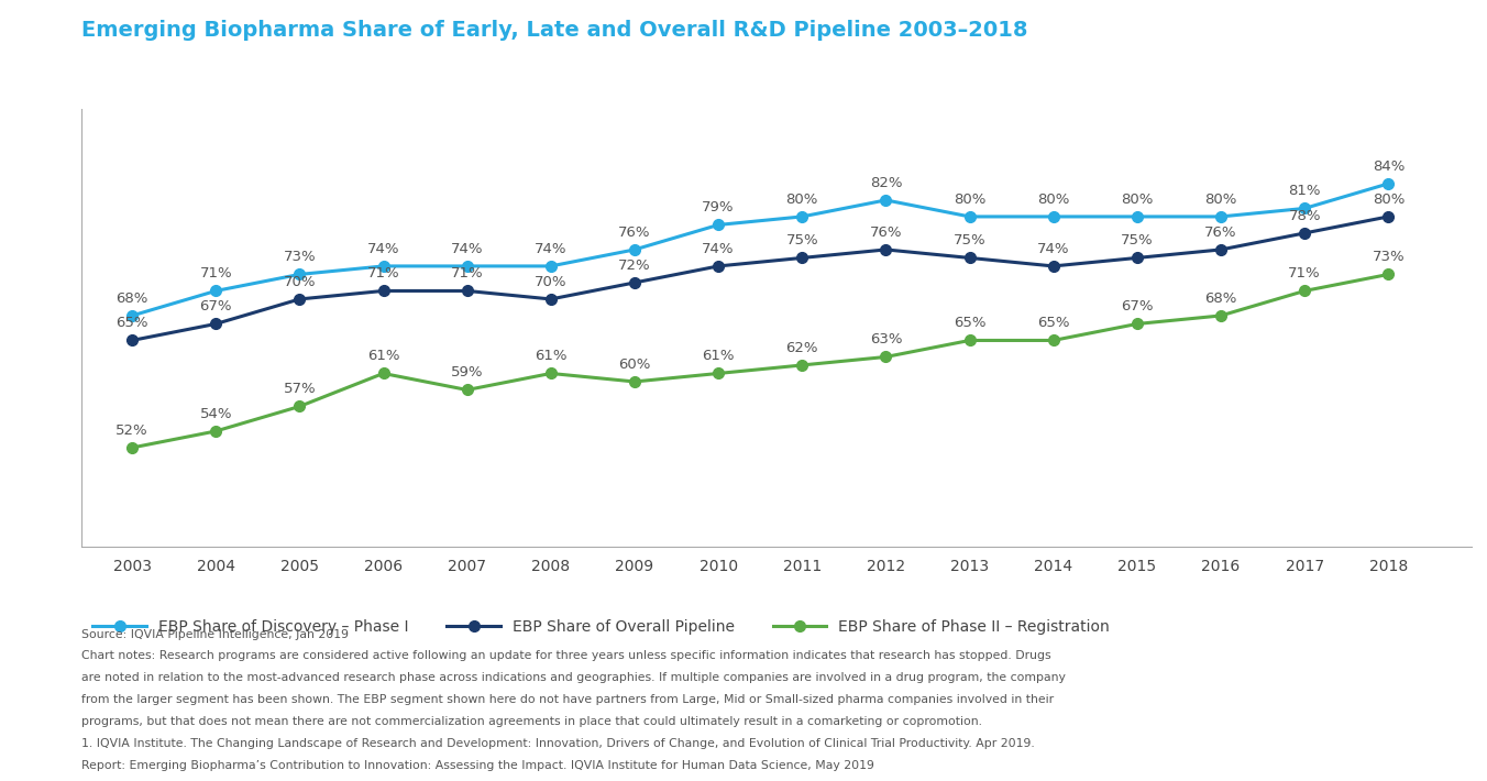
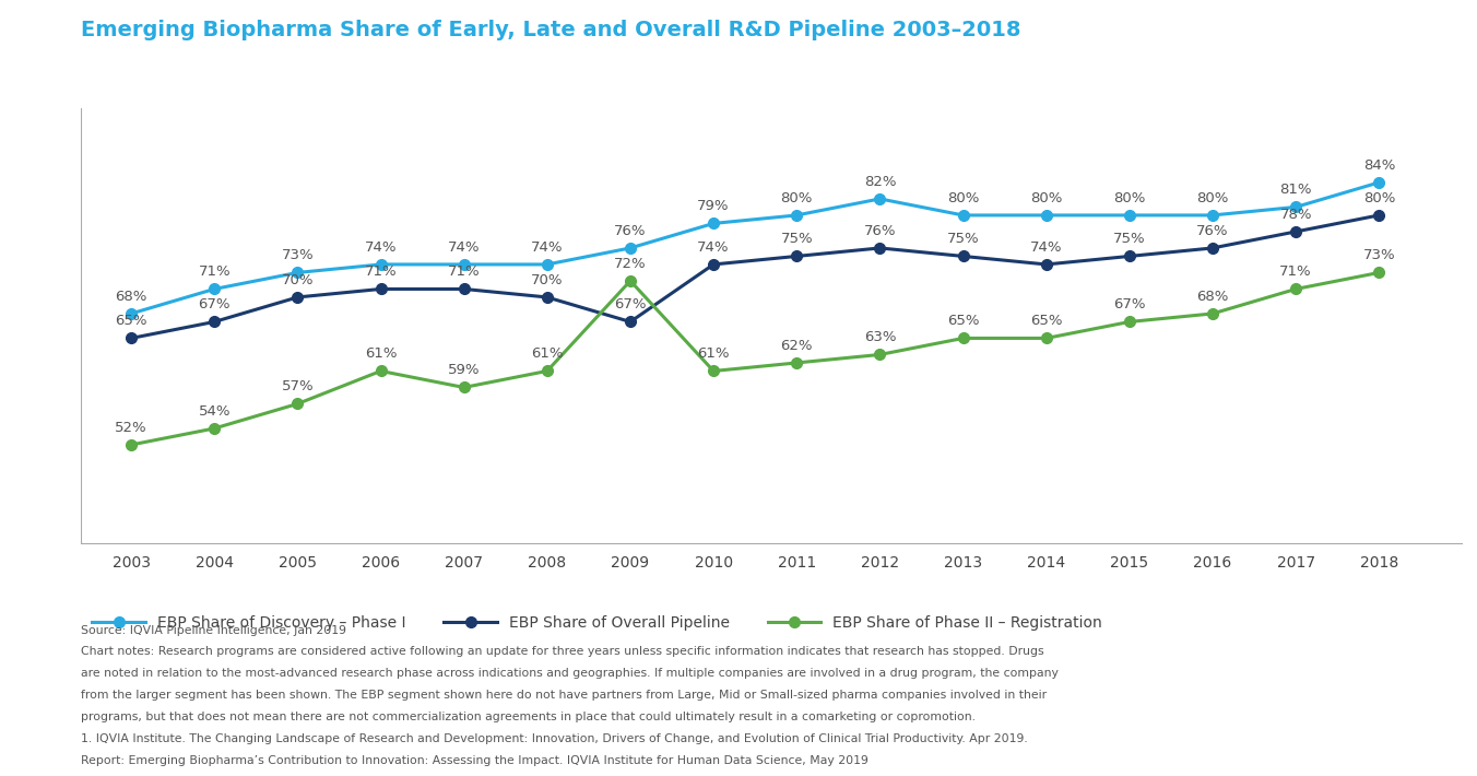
EBP Share of Overall Pipeline/2009: 72% -> 67%
EBP Share of Phase II – Registration/2009: 60% -> 72%
